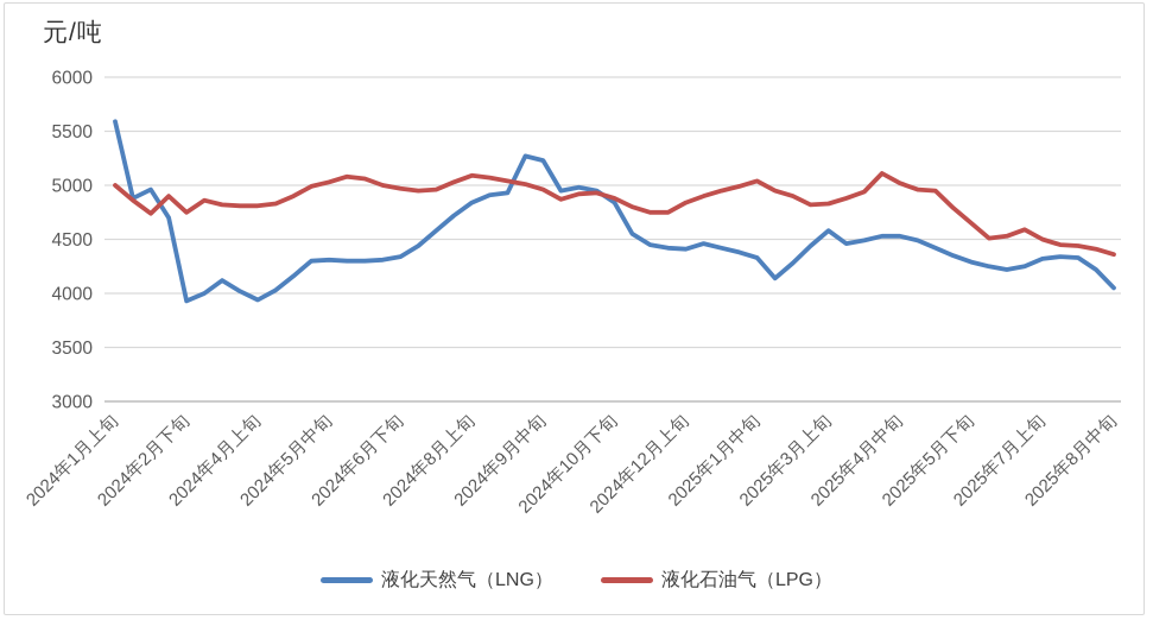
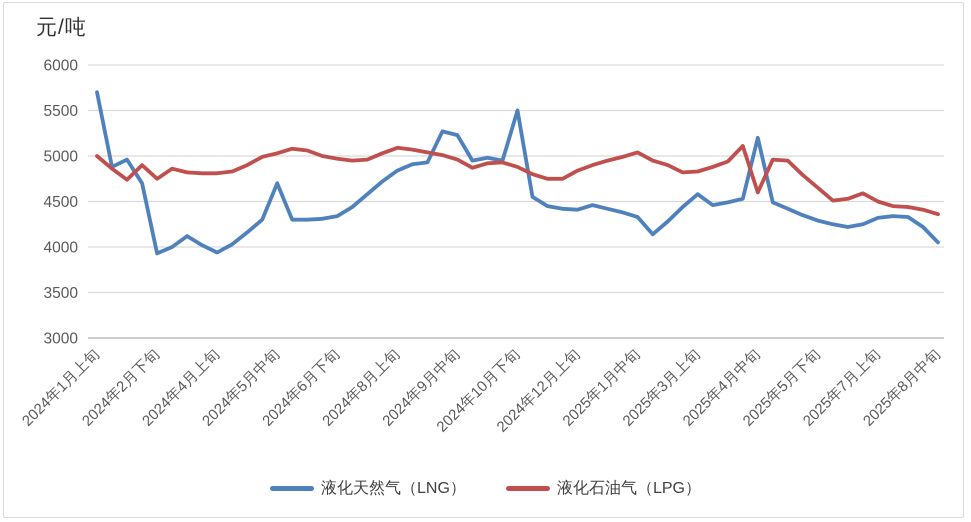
液化天然气（LNG）/2024年1月上旬: 5600 -> 5700
液化天然气（LNG）/2024年5月中旬: 4300 -> 4700
液化天然气（LNG）/2024年10月下旬: 4800 -> 5500
液化天然气（LNG）/2025年4月中旬: 4500 -> 5200
液化石油气（LPG）/2025年4月中旬: 5000 -> 4600
